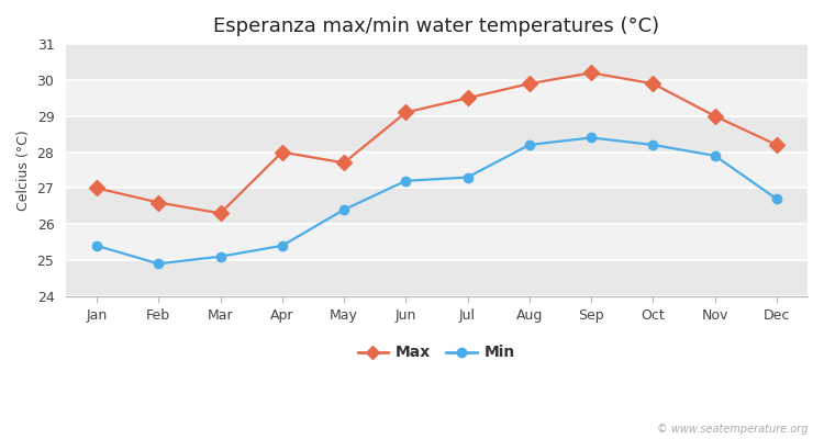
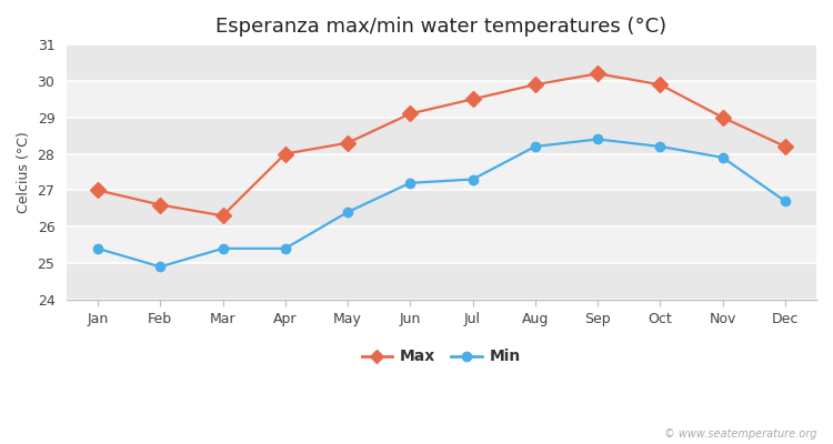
Min/Mar: 25.1 -> 25.4
Max/May: 27.7 -> 28.3
